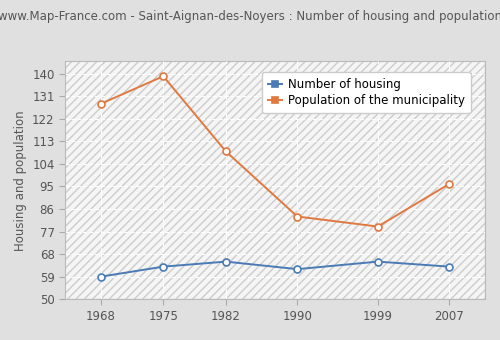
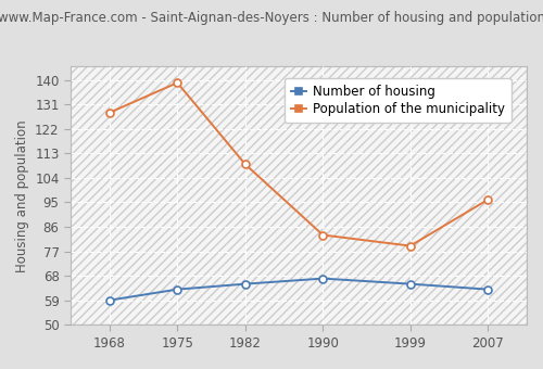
Number of housing/1990: 62 -> 67
